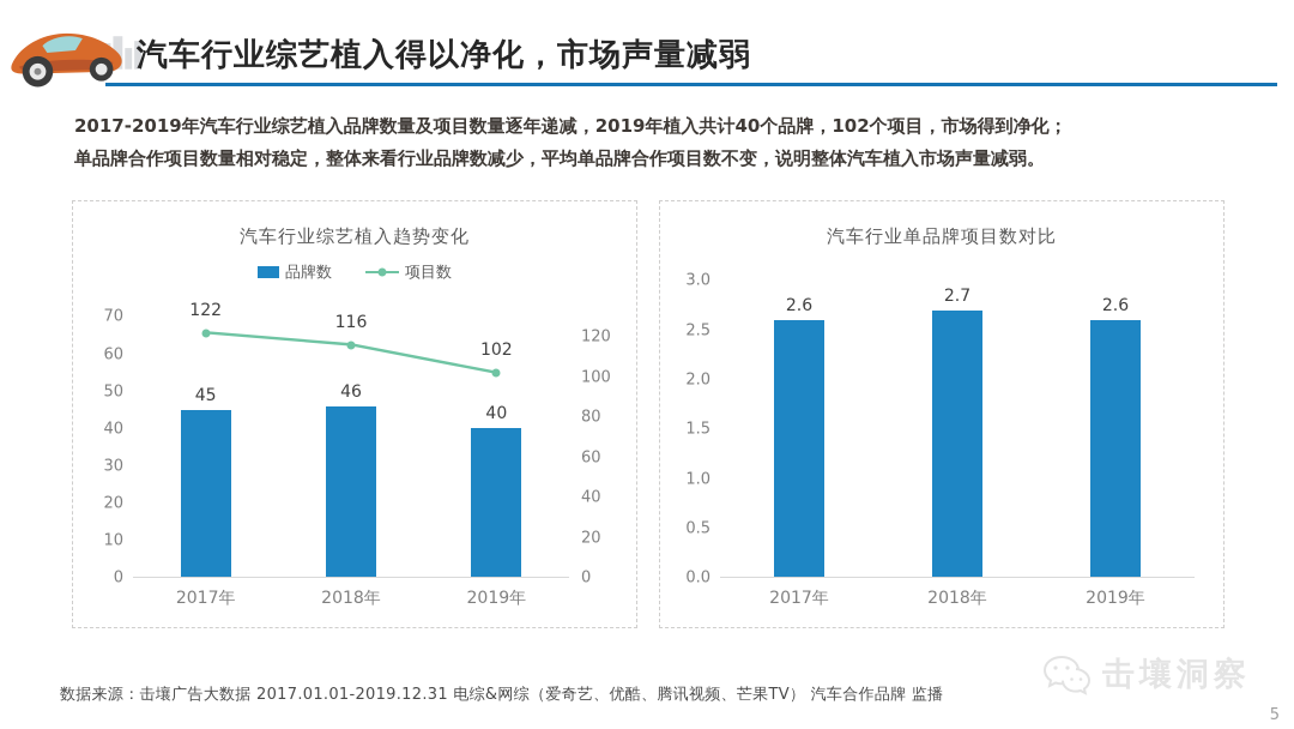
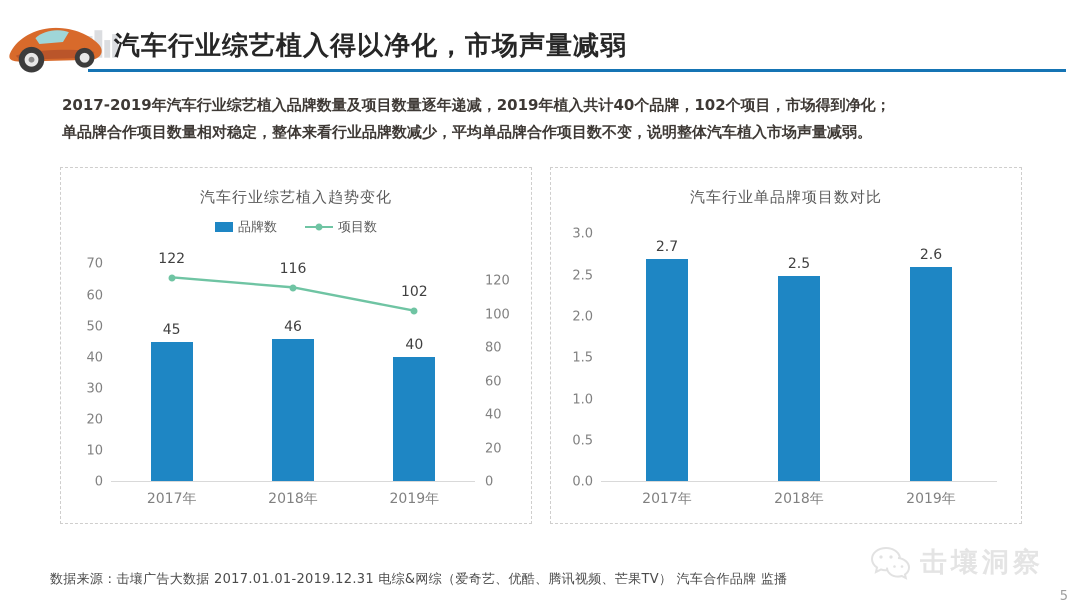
汽车行业单品牌项目数对比/2017年: 2.6 -> 2.7
汽车行业单品牌项目数对比/2018年: 2.7 -> 2.5
